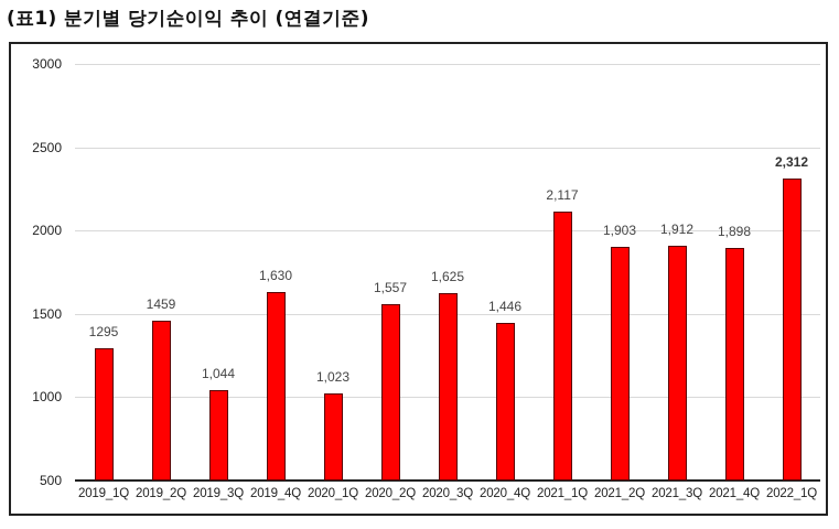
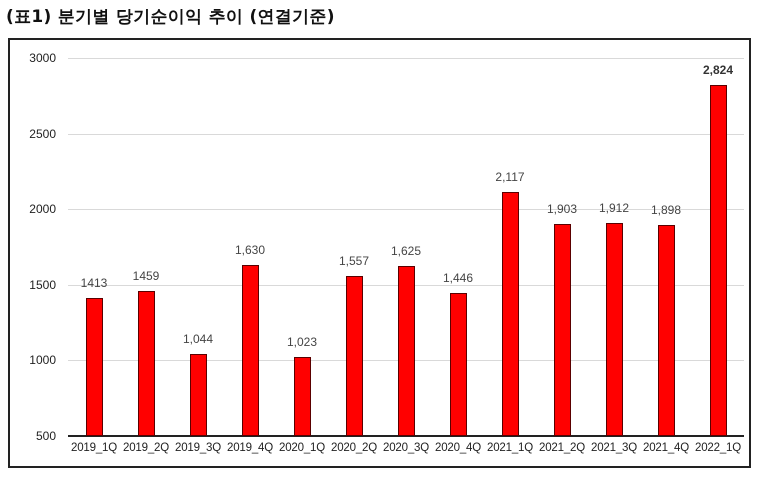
2019_1Q: 1295 -> 1413
2022_1Q: 2,312 -> 2,824
